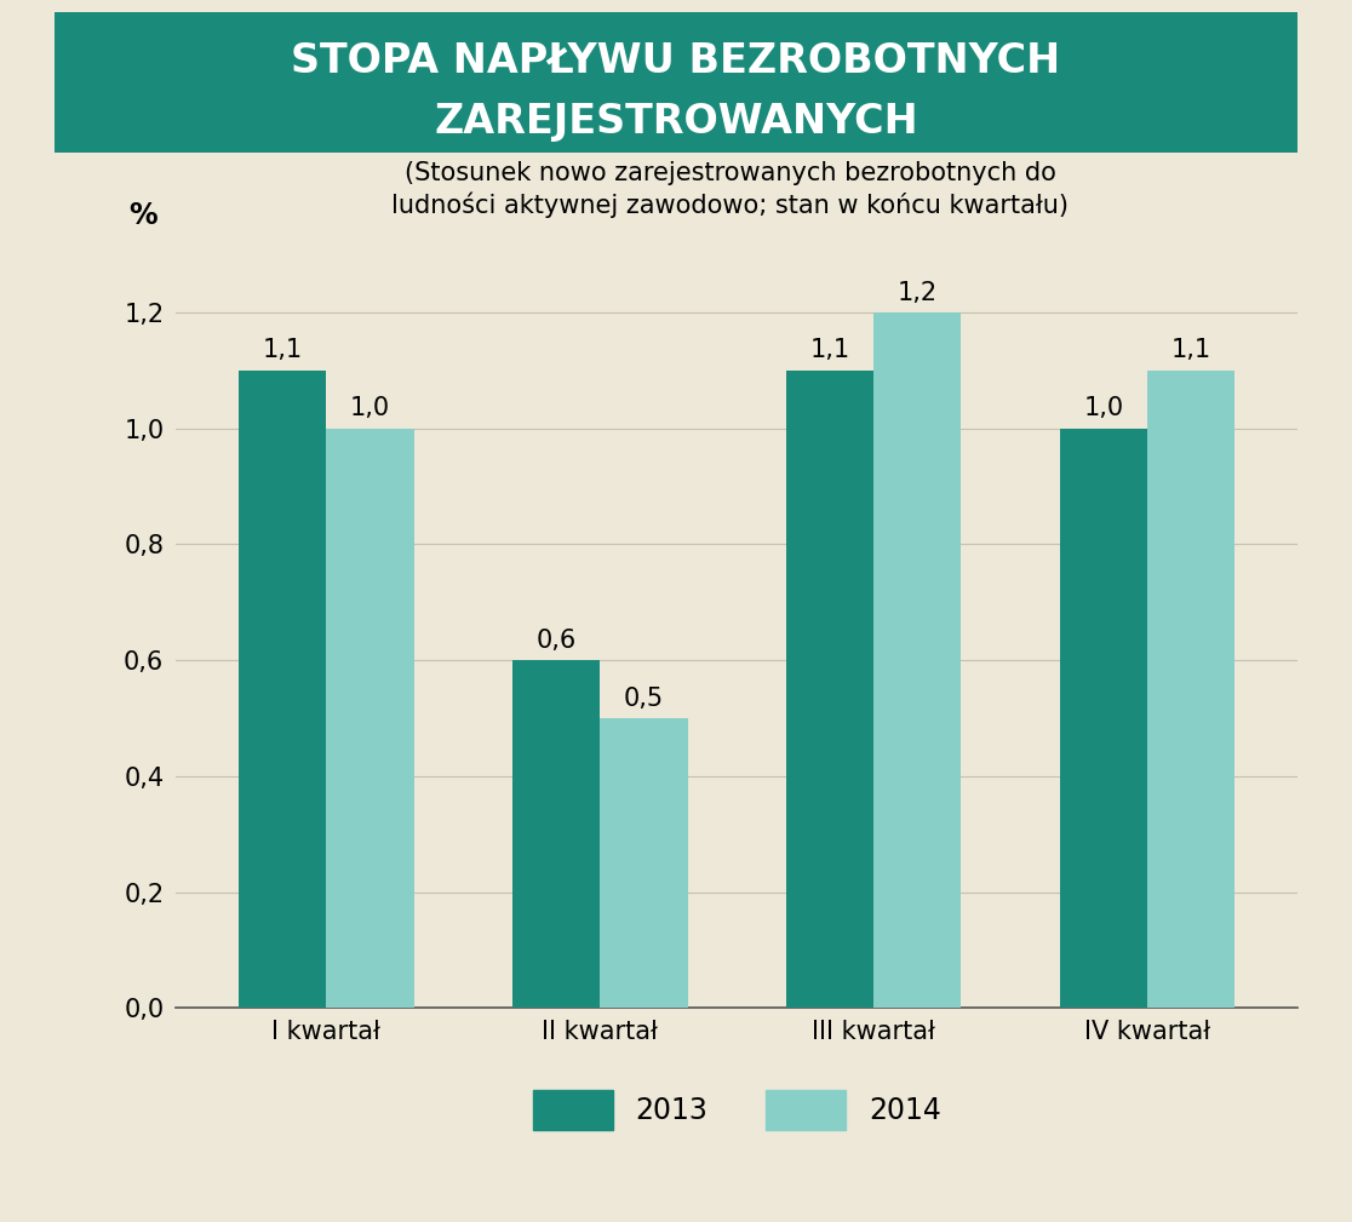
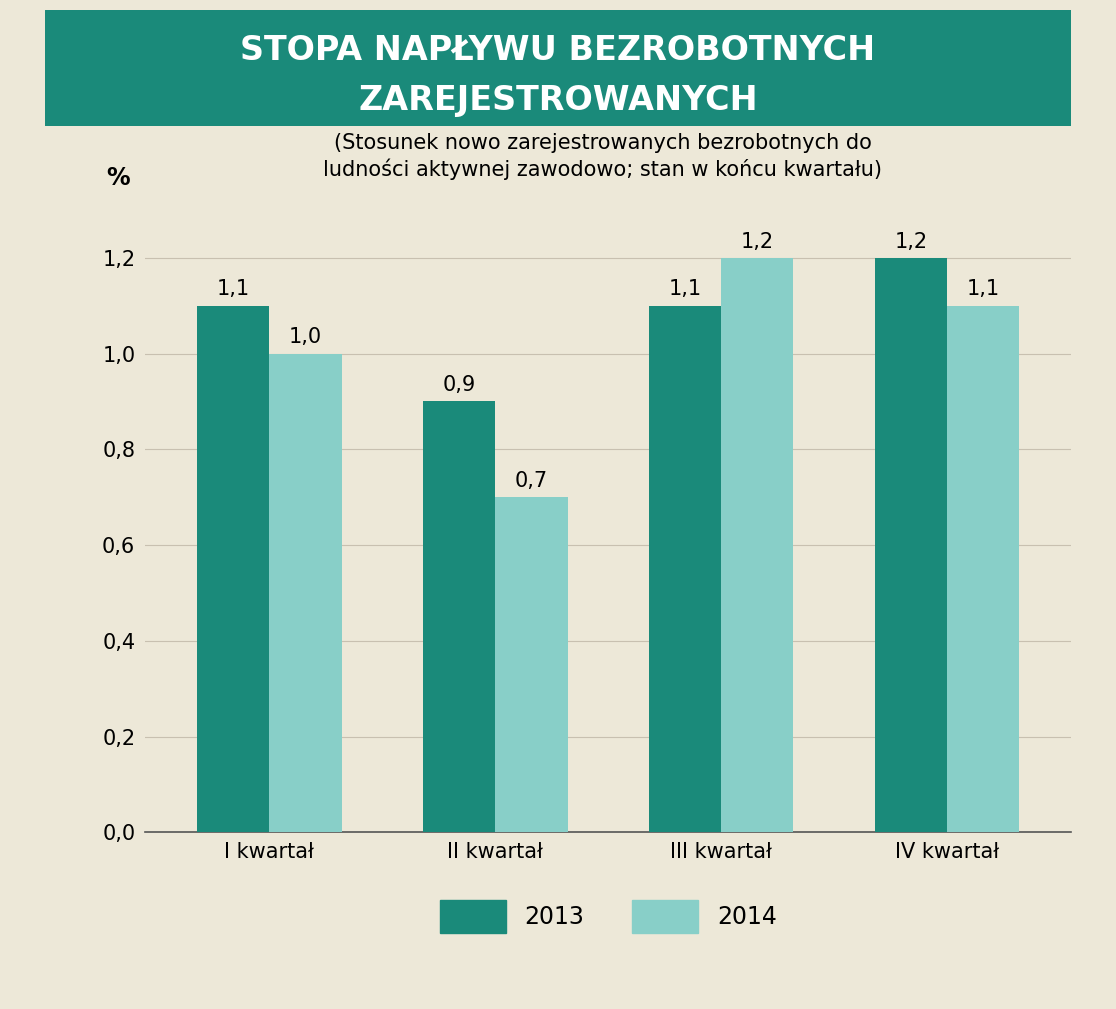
2013/II kwartał: 0,6 -> 0,9
2014/II kwartał: 0,5 -> 0,7
2013/IV kwartał: 1,0 -> 1,2
